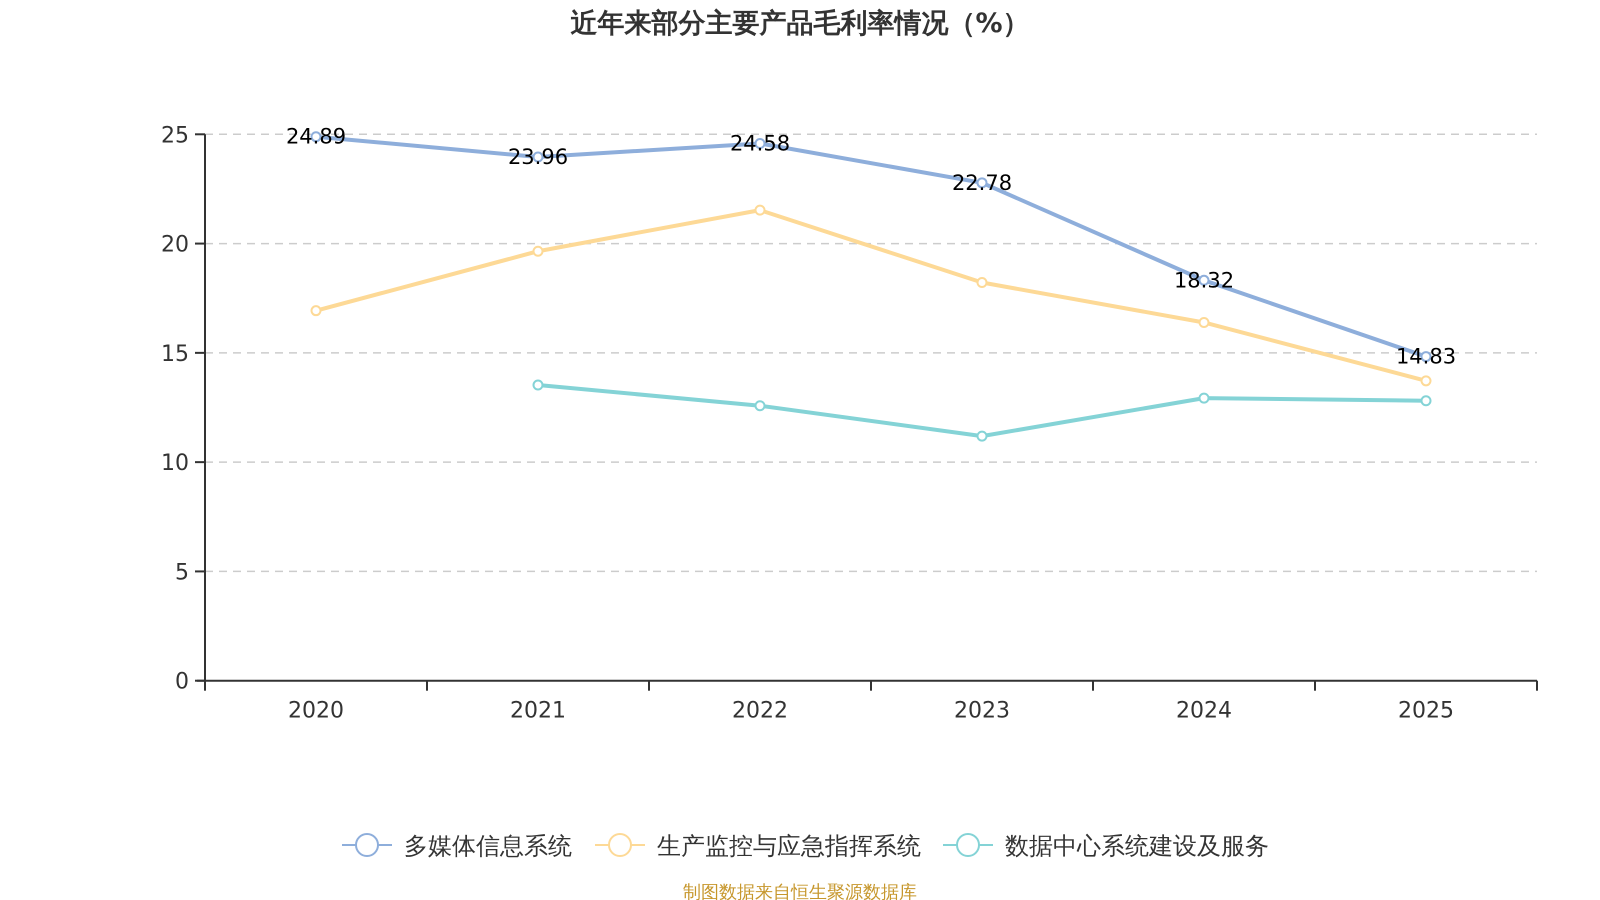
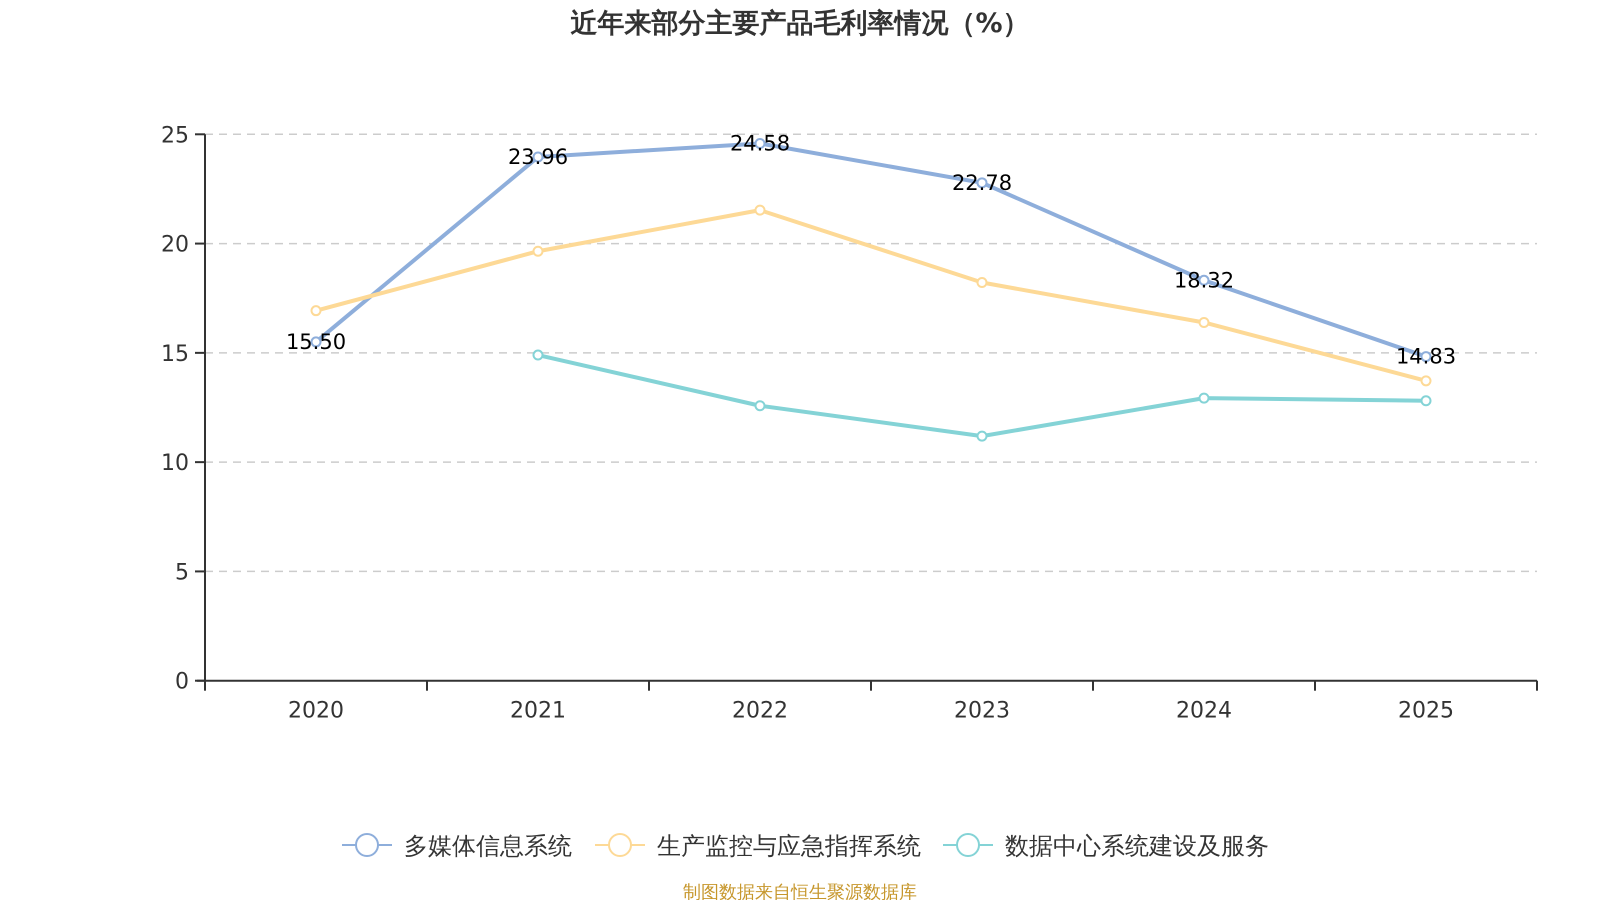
多媒体信息系统/2020: 24.89 -> 15.50
数据中心系统建设及服务/2021: 13.5 -> 14.9
